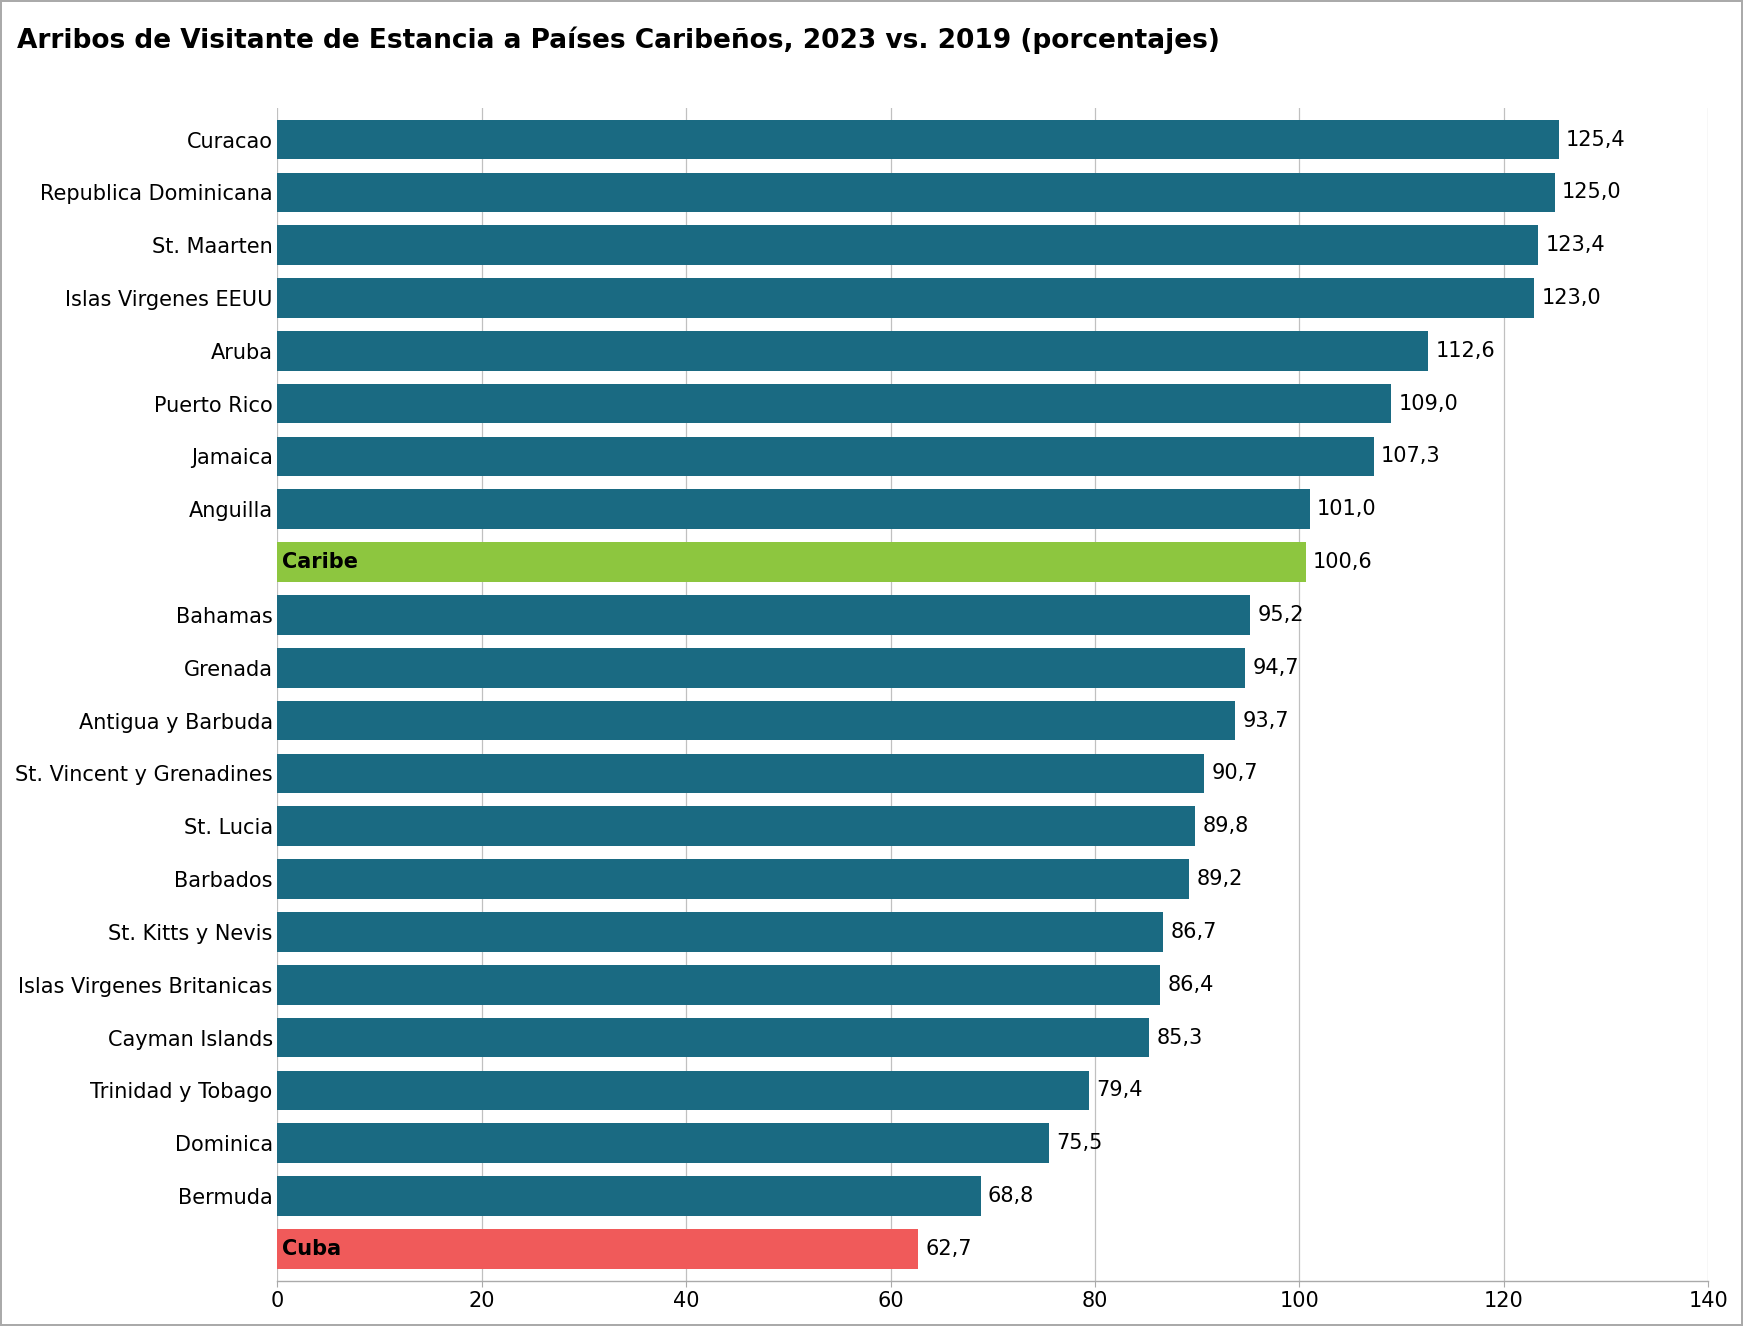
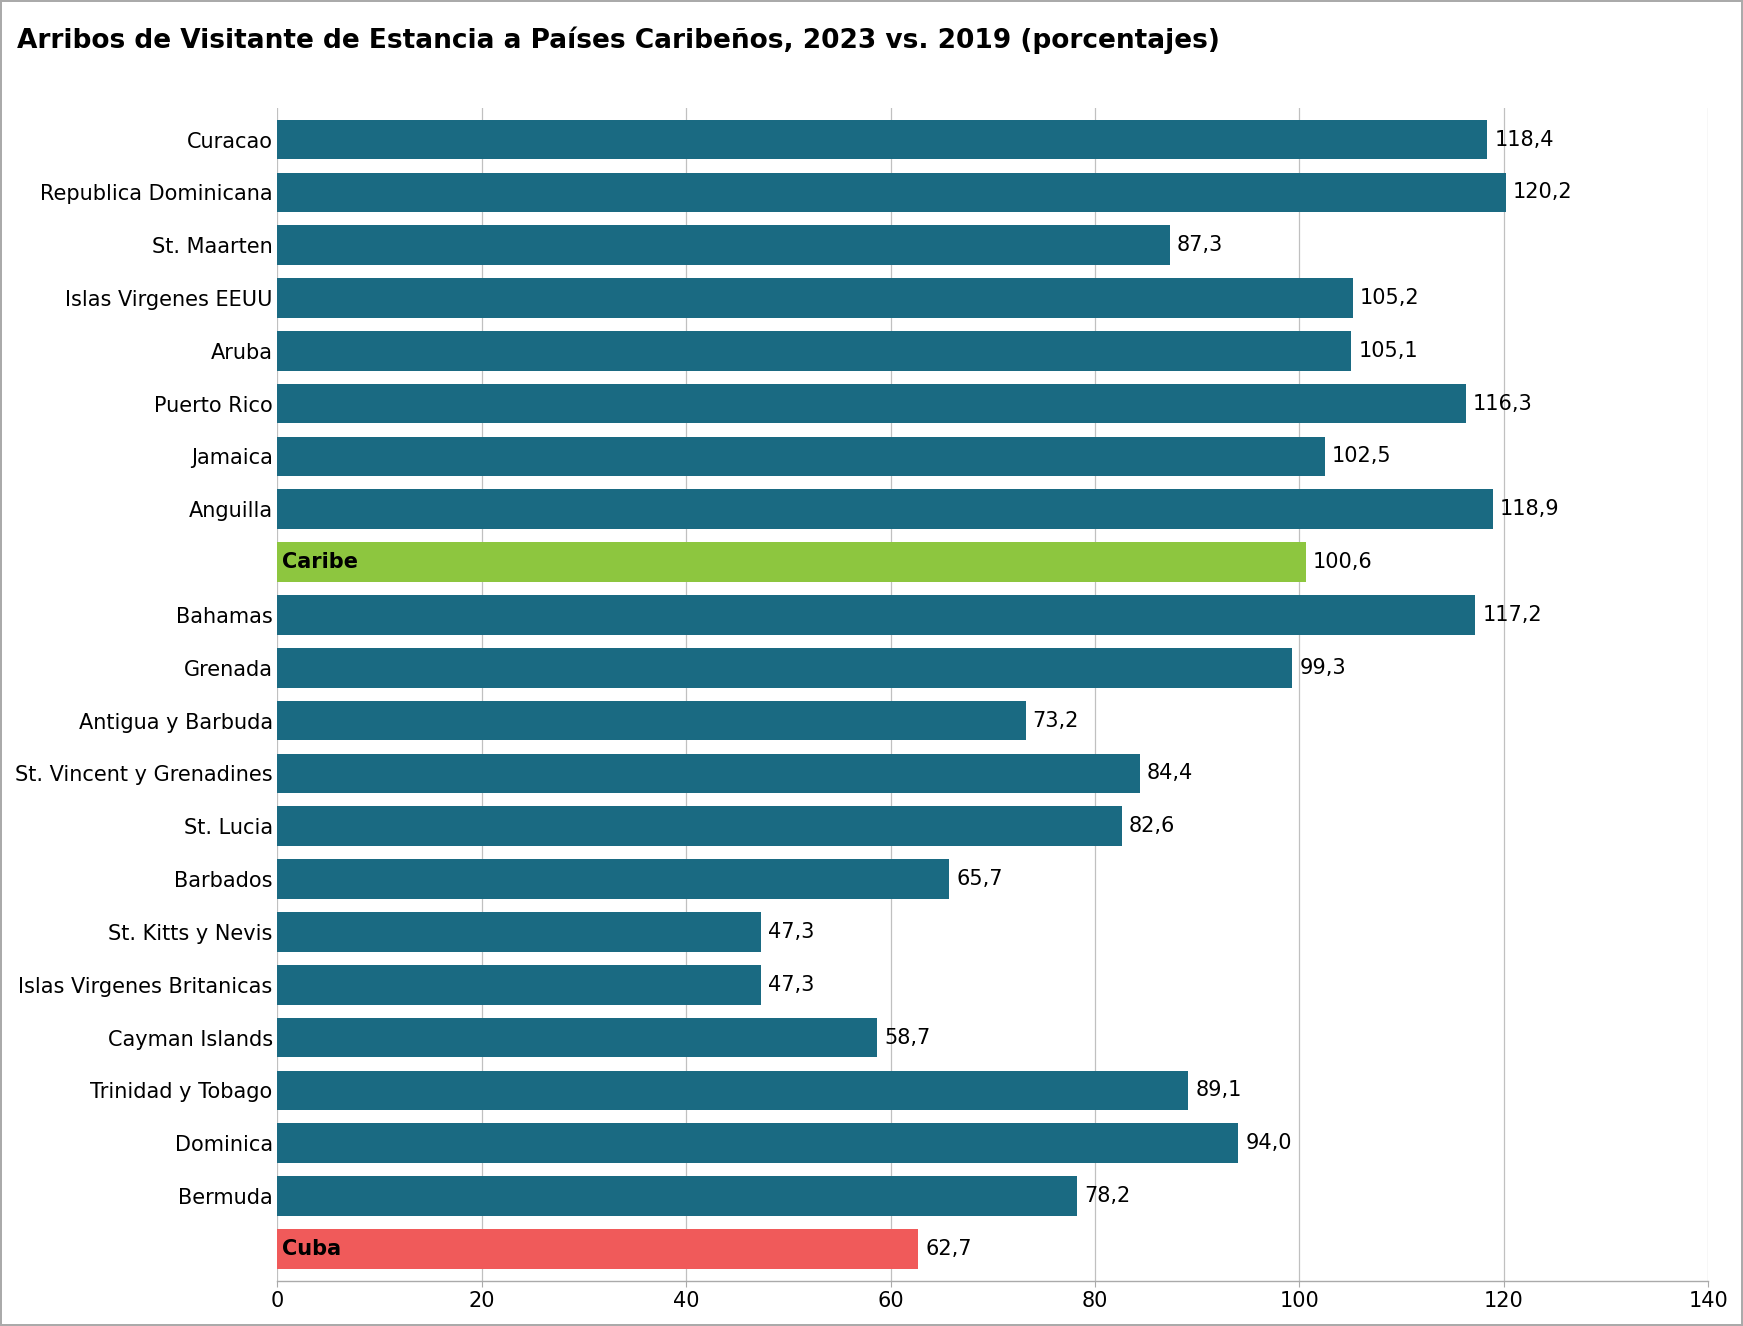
Curacao: 125,4 -> 118,4
Republica Dominicana: 125,0 -> 120,2
St. Maarten: 123,4 -> 87,3
Islas Virgenes EEUU: 123,0 -> 105,2
Aruba: 112,6 -> 105,1
Puerto Rico: 109,0 -> 116,3
Jamaica: 107,3 -> 102,5
Anguilla: 101,0 -> 118,9
Bahamas: 95,2 -> 117,2
Grenada: 94,7 -> 99,3
Antigua y Barbuda: 93,7 -> 73,2
St. Vincent y Grenadines: 90,7 -> 84,4
St. Lucia: 89,8 -> 82,6
Barbados: 89,2 -> 65,7
St. Kitts y Nevis: 86,7 -> 47,3
Islas Virgenes Britanicas: 86,4 -> 47,3
Cayman Islands: 85,3 -> 58,7
Trinidad y Tobago: 79,4 -> 89,1
Dominica: 75,5 -> 94,0
Bermuda: 68,8 -> 78,2
